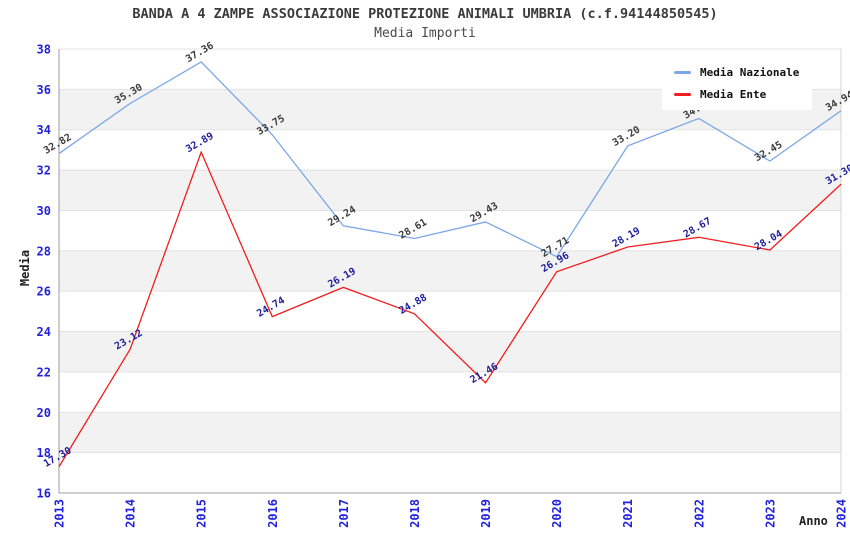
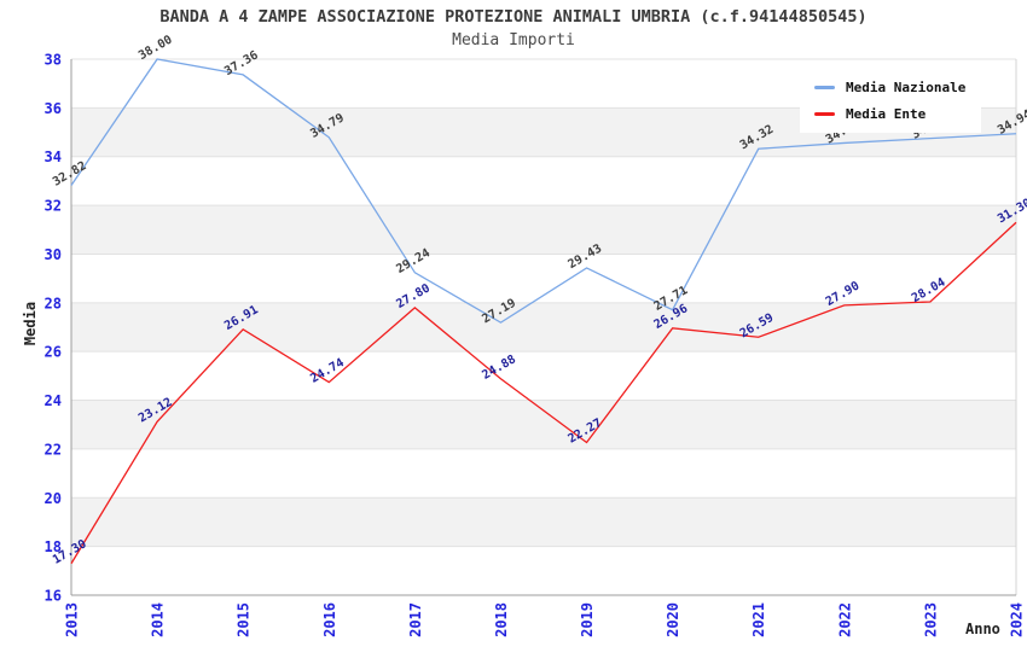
Media Nazionale/2014: 35.30 -> 38.00
Media Ente/2015: 32.89 -> 26.91
Media Nazionale/2016: 33.75 -> 34.79
Media Ente/2017: 26.19 -> 27.80
Media Nazionale/2018: 28.61 -> 27.19
Media Ente/2019: 21.46 -> 22.27
Media Nazionale/2021: 33.20 -> 34.32
Media Ente/2021: 28.19 -> 26.59
Media Ente/2022: 28.67 -> 27.90
Media Nazionale/2023: 32.45 -> 34.75
